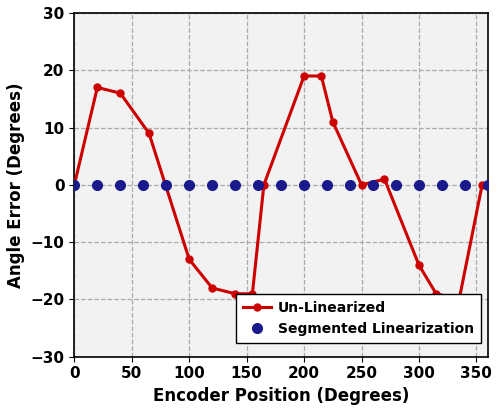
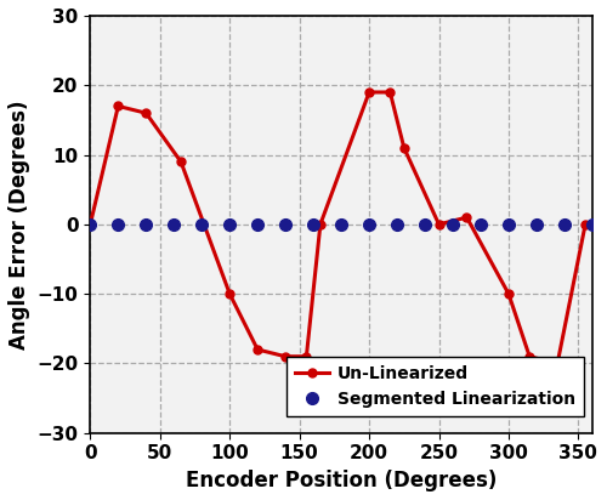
Un-Linearized/100: -13 -> -10
Un-Linearized/300: -14 -> -10
